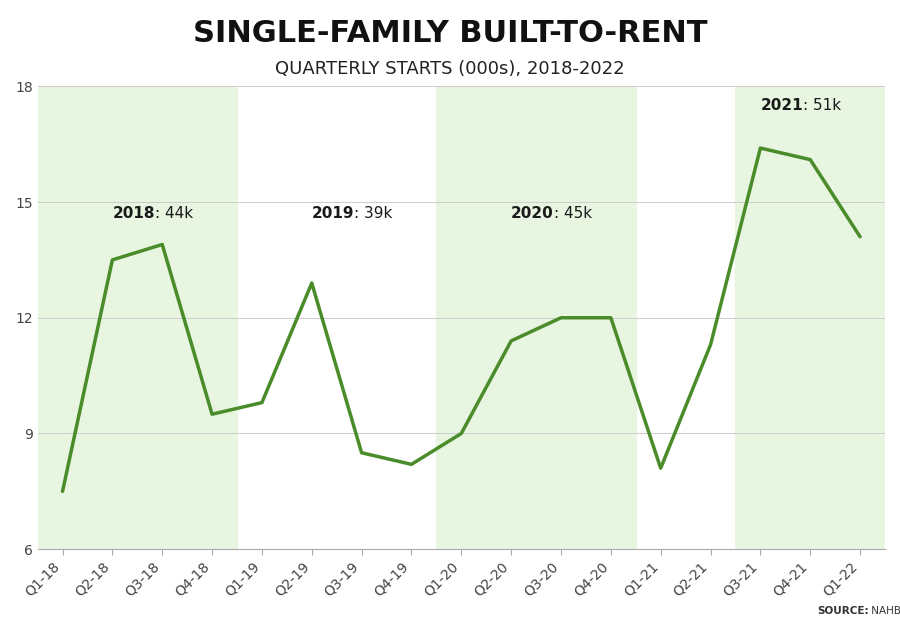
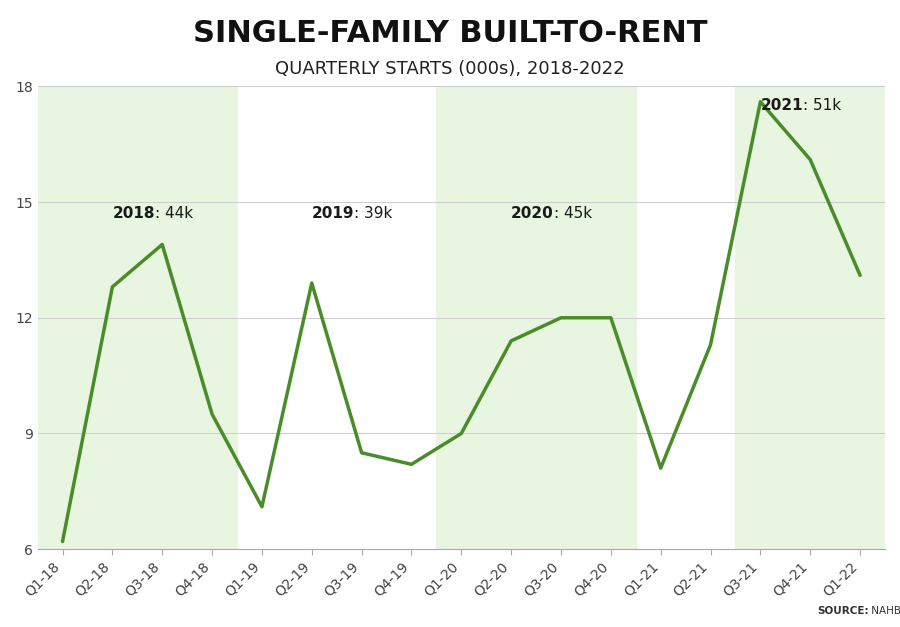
Q1-18: 7.5 -> 6.2
Q2-18: 13.5 -> 12.8
Q1-19: 9.8 -> 7.1
Q3-21: 16.4 -> 17.6
Q1-22: 14.1 -> 13.1
